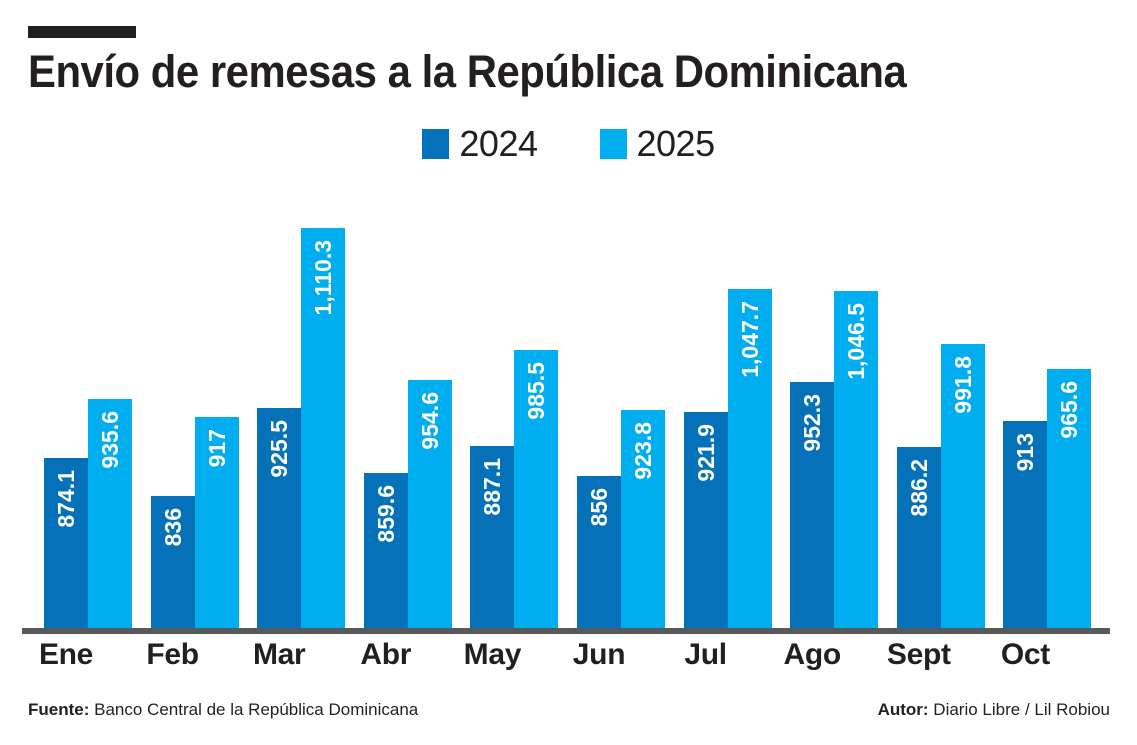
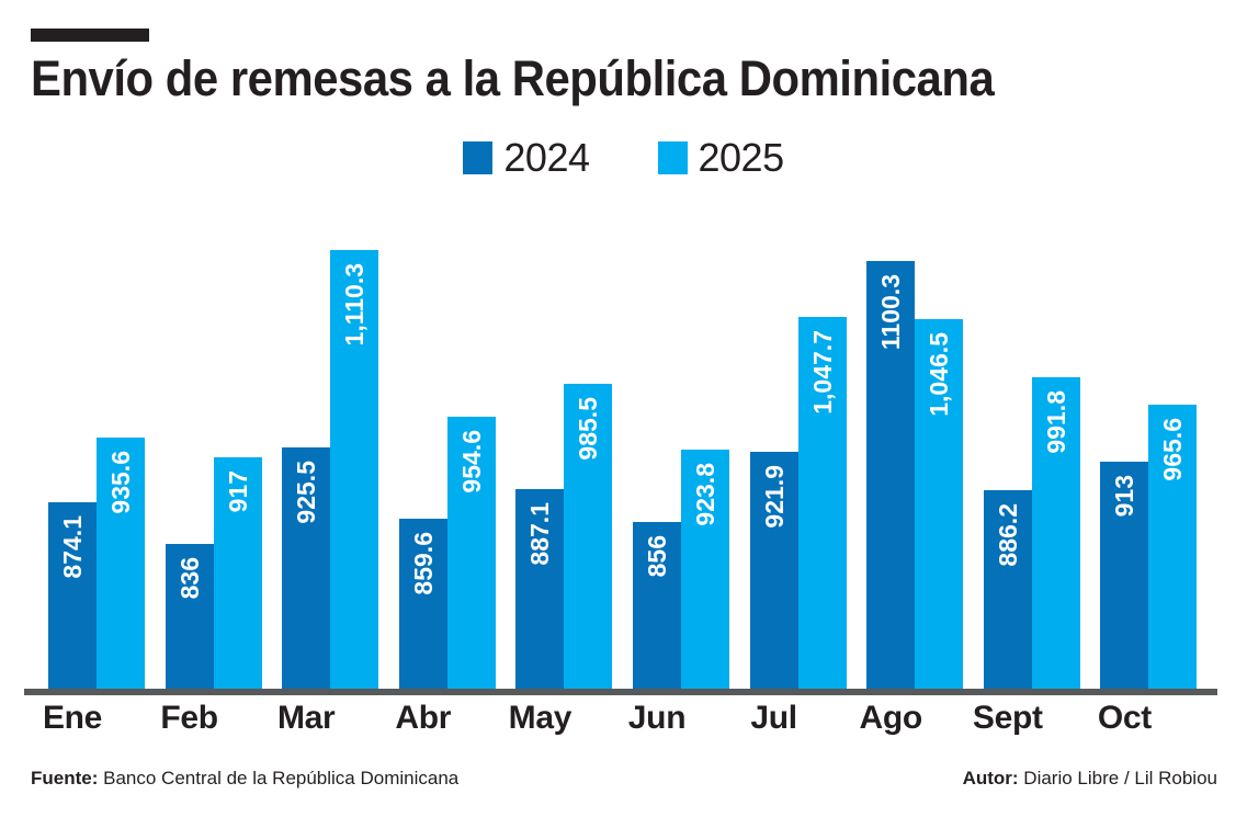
2024/Ago: 952.3 -> 1100.3
